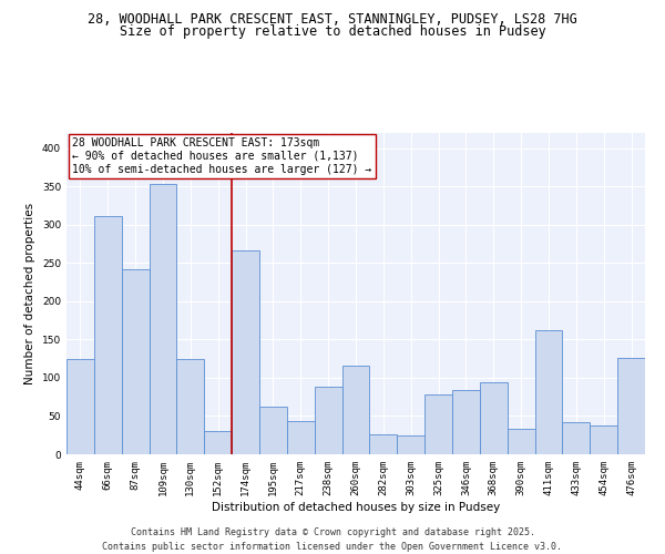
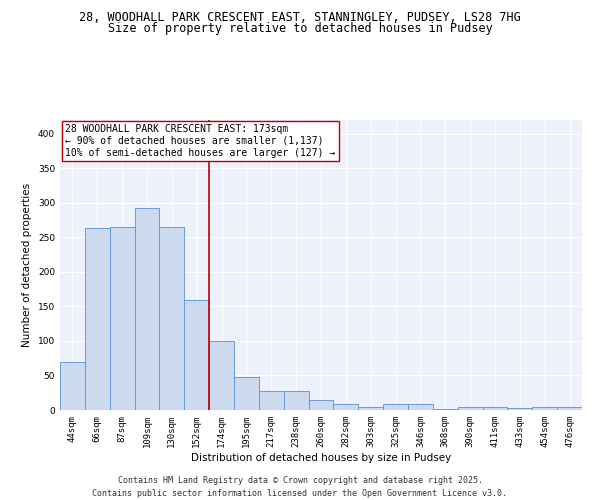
44sqm: 124 -> 70
66sqm: 312 -> 263
87sqm: 242 -> 265
109sqm: 354 -> 293
130sqm: 124 -> 265
152sqm: 30 -> 160
174sqm: 266 -> 100
195sqm: 62 -> 48
217sqm: 44 -> 27
238sqm: 88 -> 27
260sqm: 116 -> 15
282sqm: 26 -> 8
303sqm: 24 -> 5
325sqm: 78 -> 8
346sqm: 84 -> 8
368sqm: 94 -> 2
390sqm: 34 -> 5
411sqm: 162 -> 4
433sqm: 42 -> 3
454sqm: 38 -> 4
476sqm: 126 -> 4
